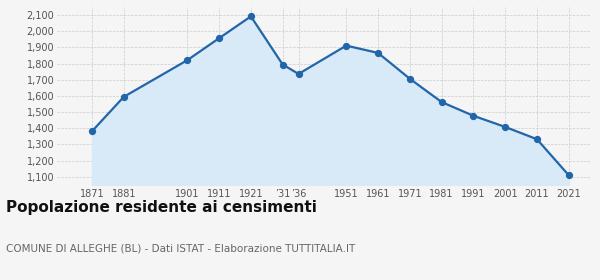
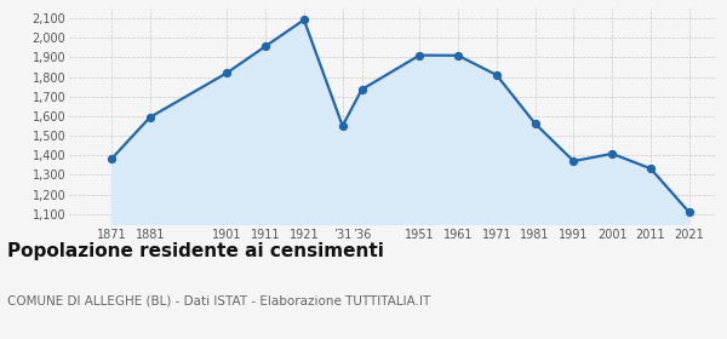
’31: 1,790 -> 1,550
1961: 1,870 -> 1,910
1971: 1,710 -> 1,810
1991: 1,480 -> 1,370
